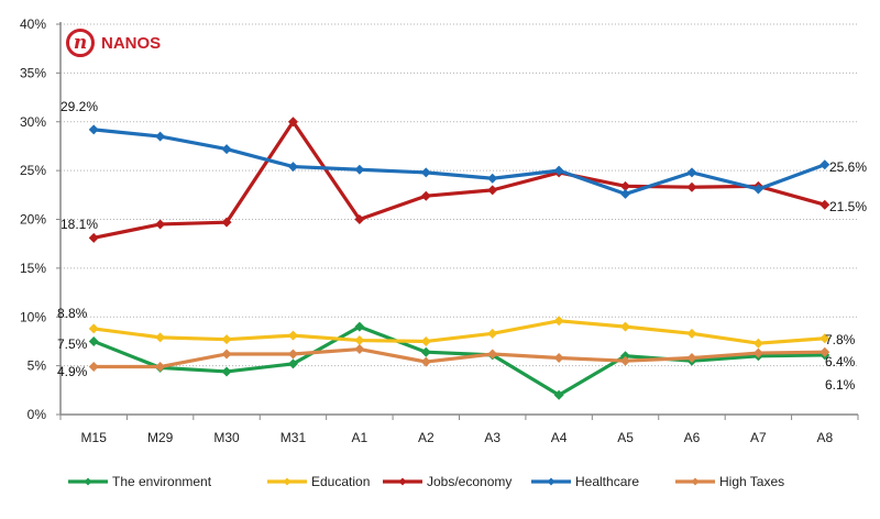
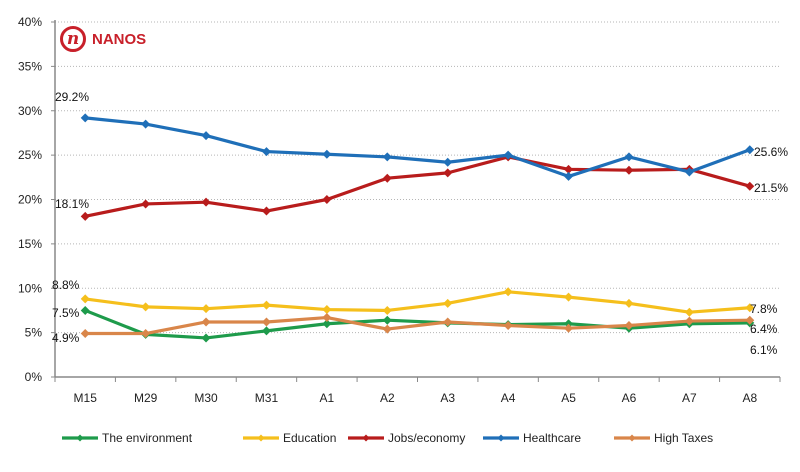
Jobs/economy/M31: 30% -> 19%
The environment/A1: 9% -> 6%
The environment/A4: 2% -> 6%
